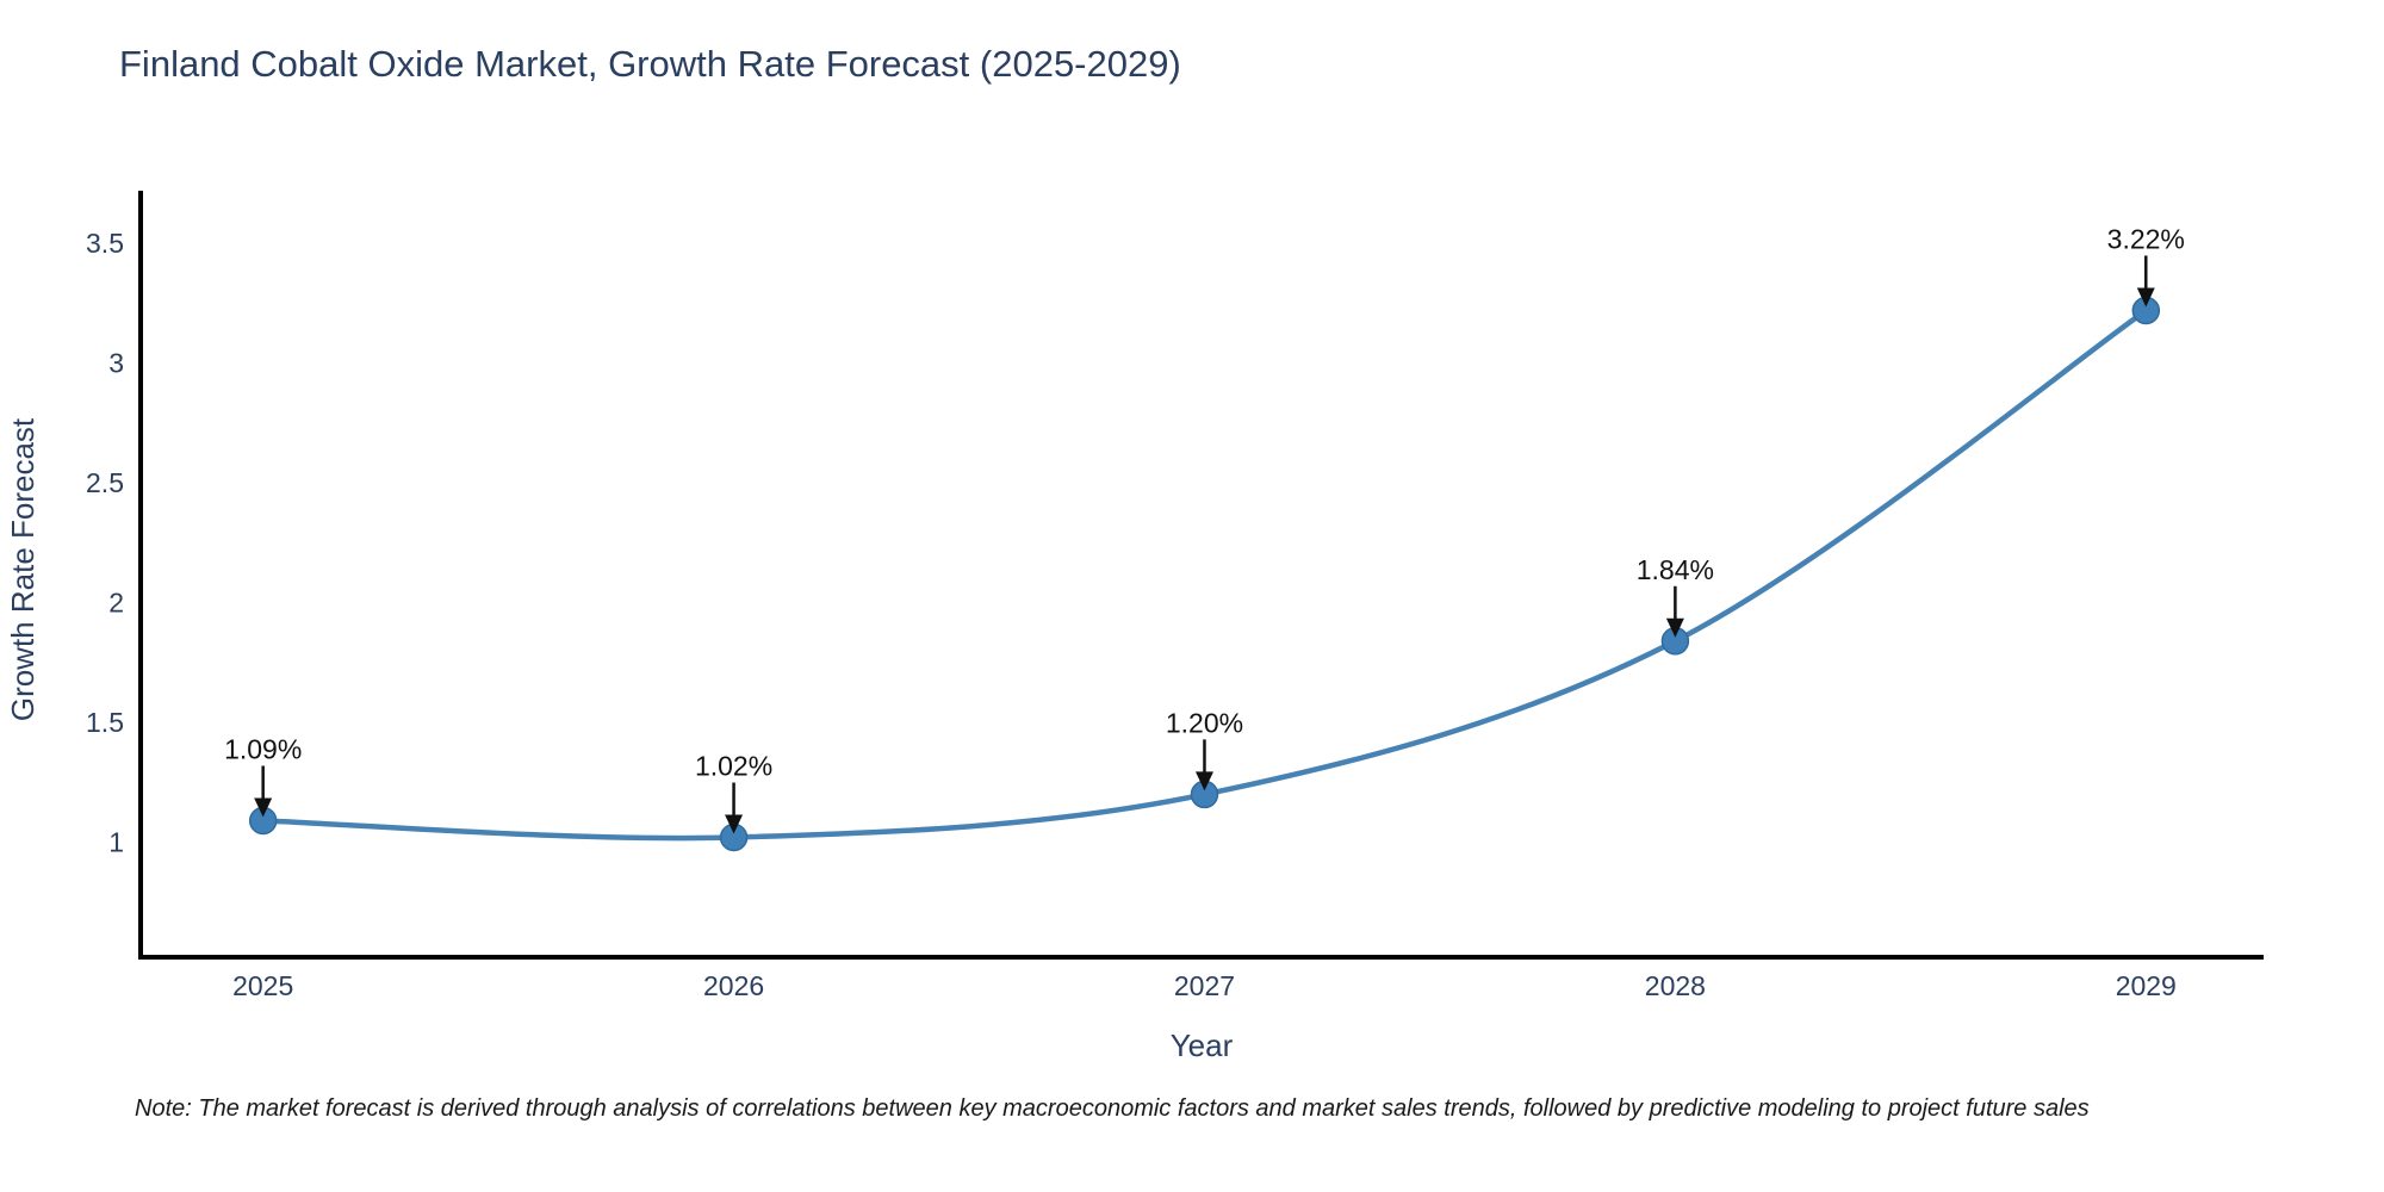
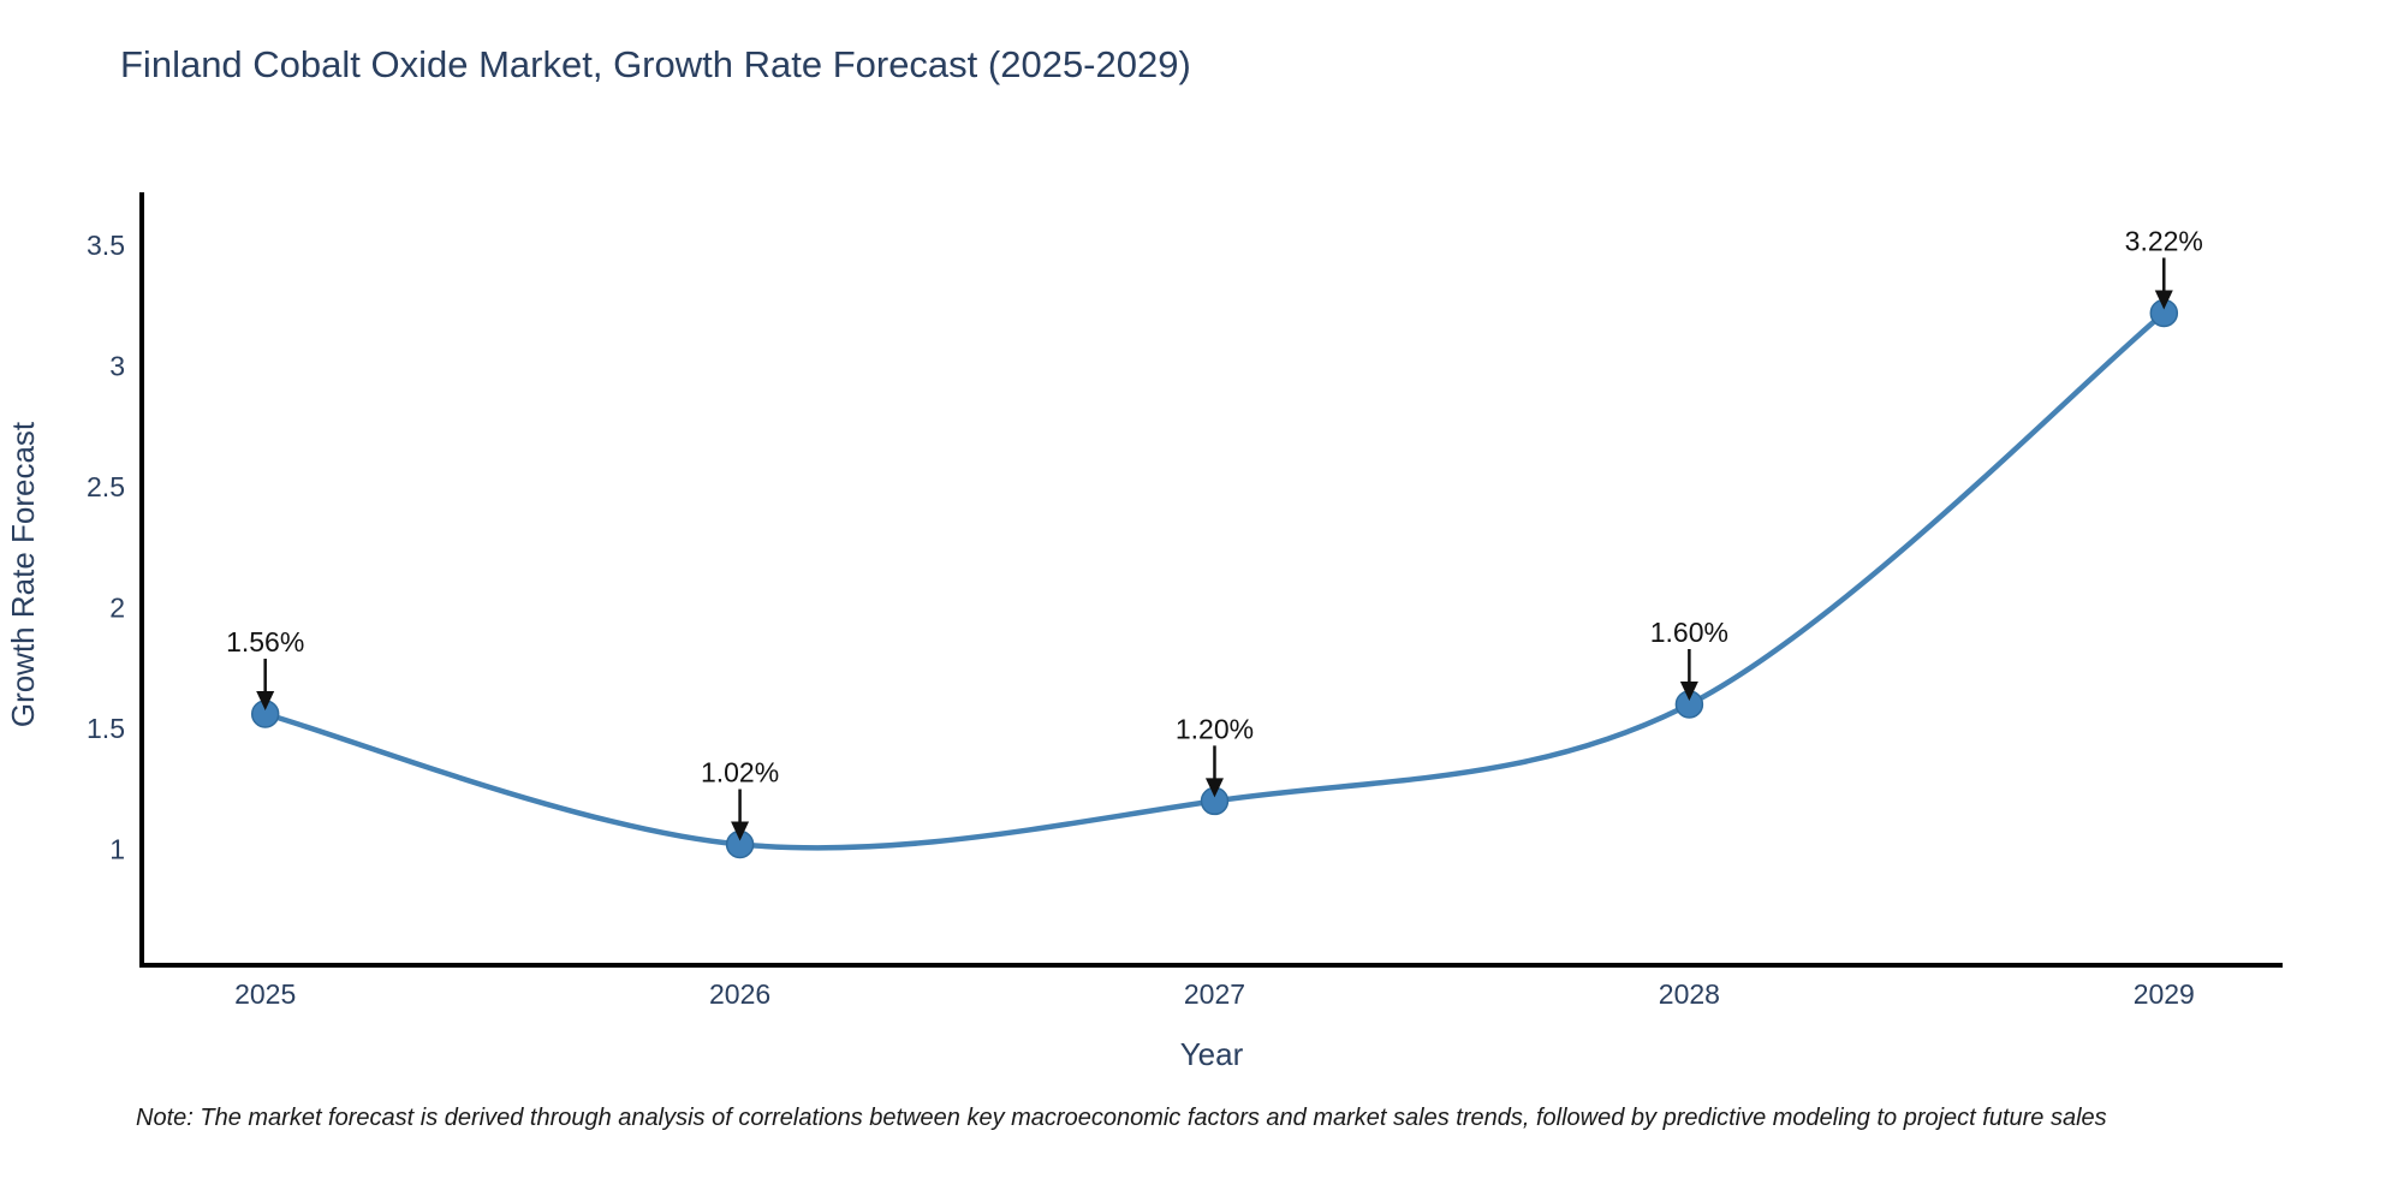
2025: 1.09% -> 1.56%
2028: 1.84% -> 1.60%
